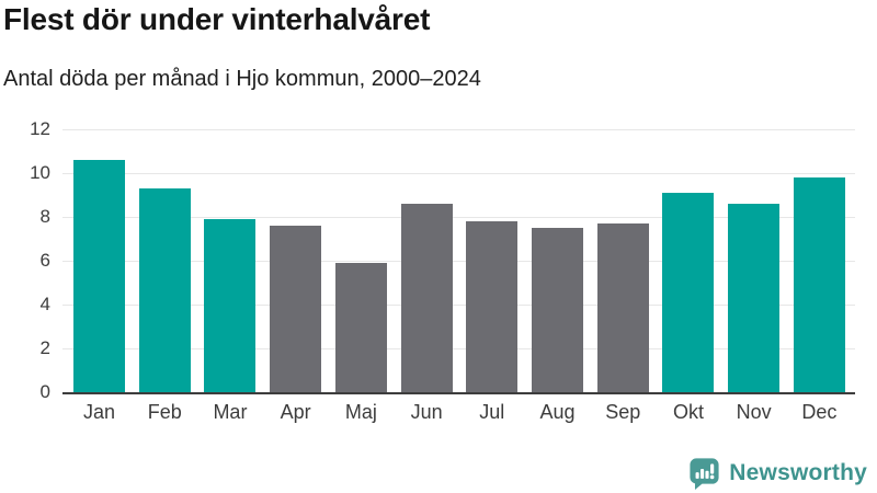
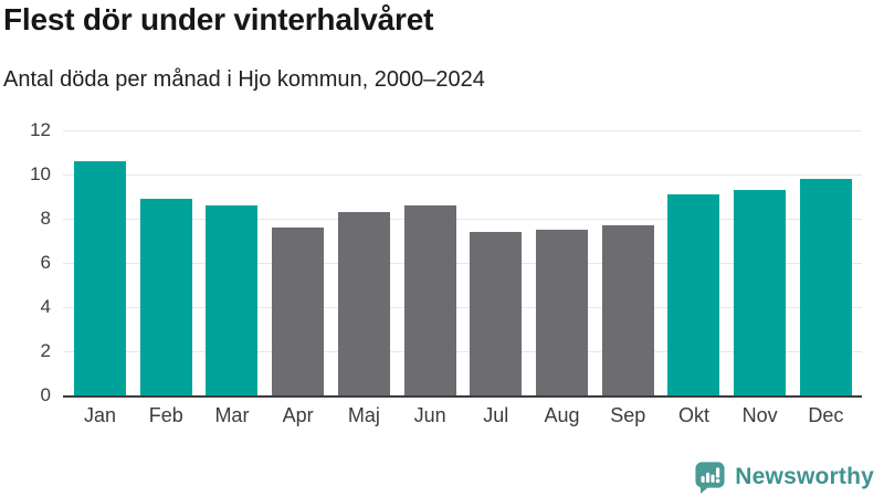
Feb: 9.3 -> 8.9
Mar: 7.9 -> 8.6
Maj: 5.9 -> 8.3
Jul: 7.8 -> 7.4
Nov: 8.6 -> 9.3
